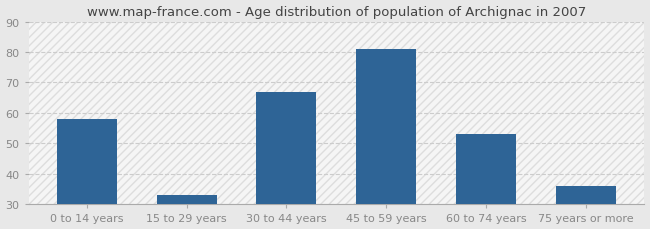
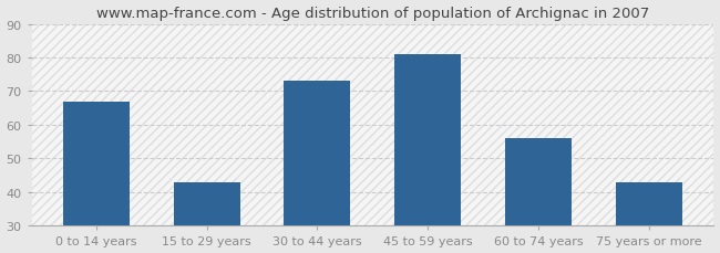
0 to 14 years: 58 -> 67
15 to 29 years: 33 -> 43
30 to 44 years: 67 -> 73
60 to 74 years: 53 -> 56
75 years or more: 36 -> 43
